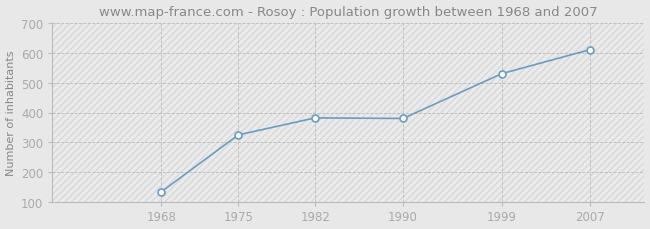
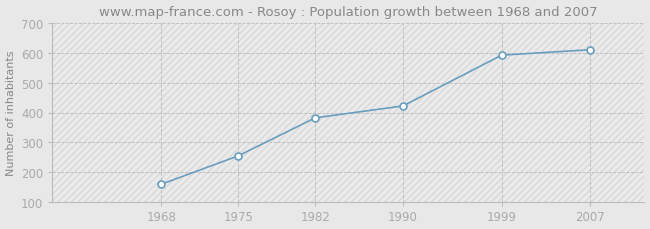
1968: 135 -> 160
1975: 325 -> 255
1990: 380 -> 422
1999: 530 -> 592
